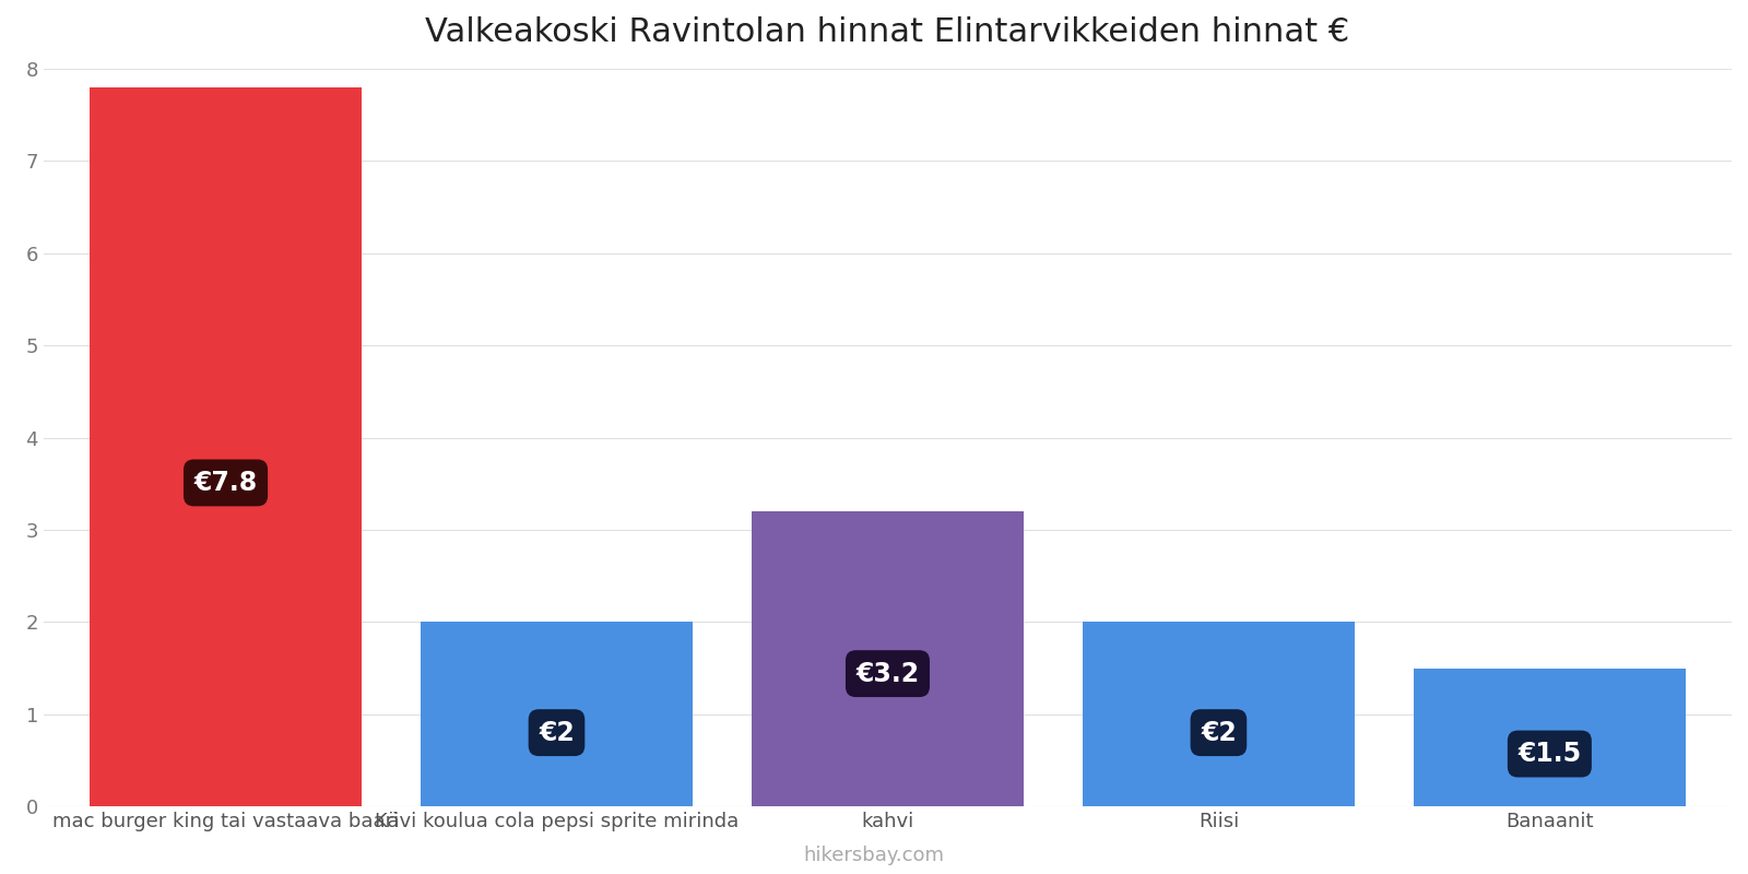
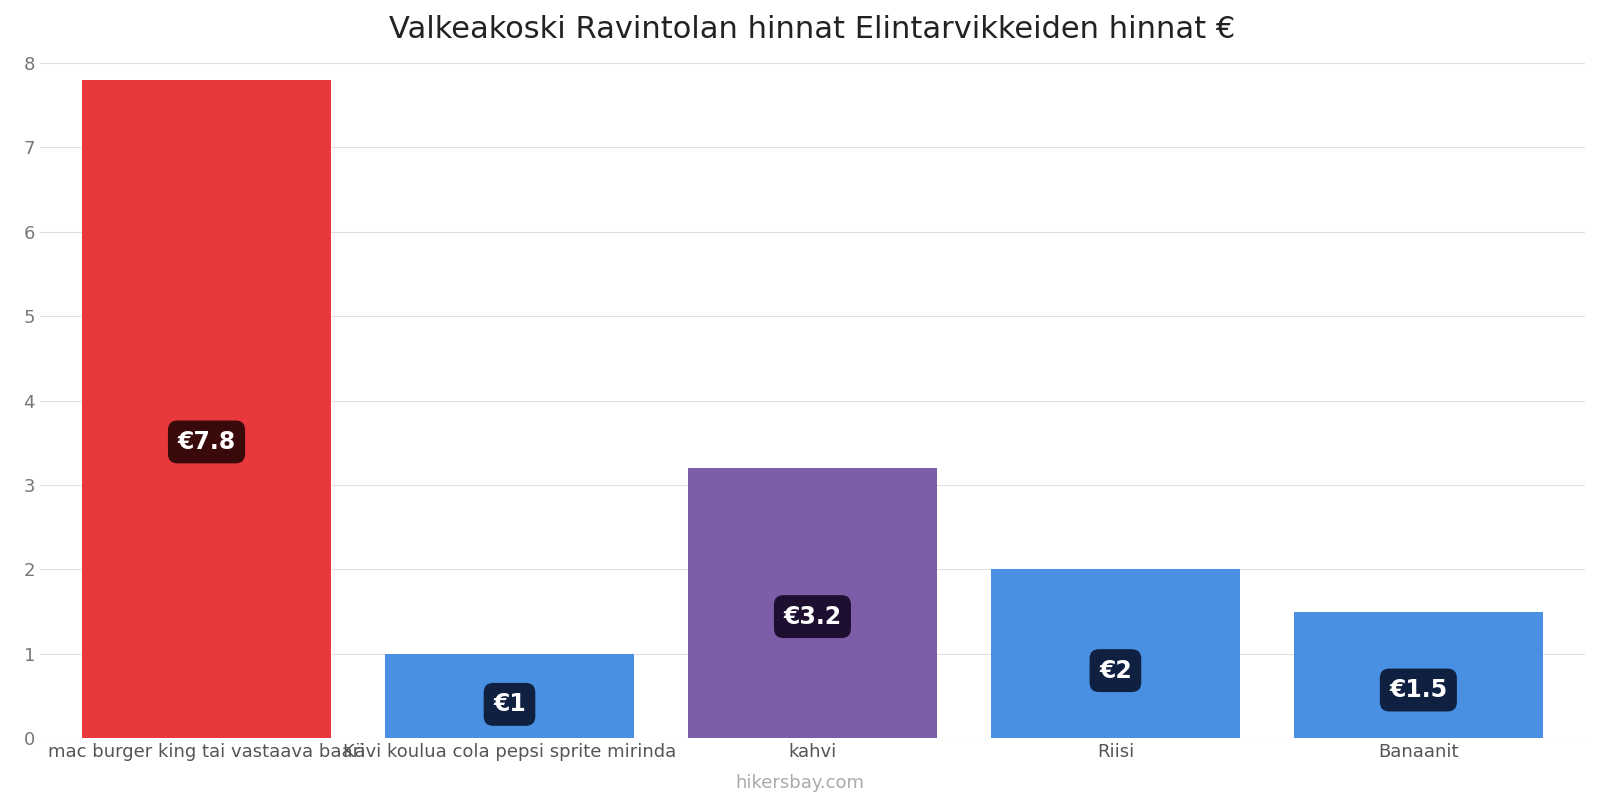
Kävi koulua cola pepsi sprite mirinda: €2 -> €1
